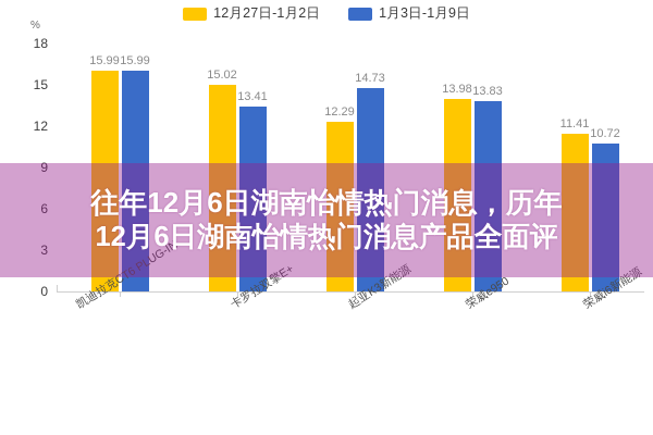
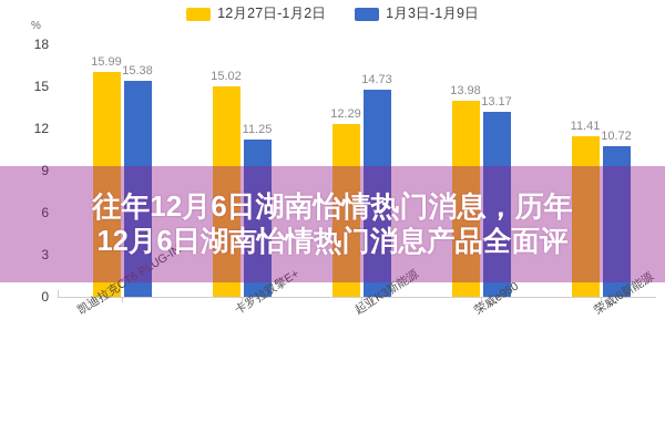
1月3日-1月9日/凯迪拉克CT6 PLUG-IN: 15.99 -> 15.38
1月3日-1月9日/卡罗拉双擎E+: 13.41 -> 11.25
1月3日-1月9日/荣威e950: 13.83 -> 13.17
